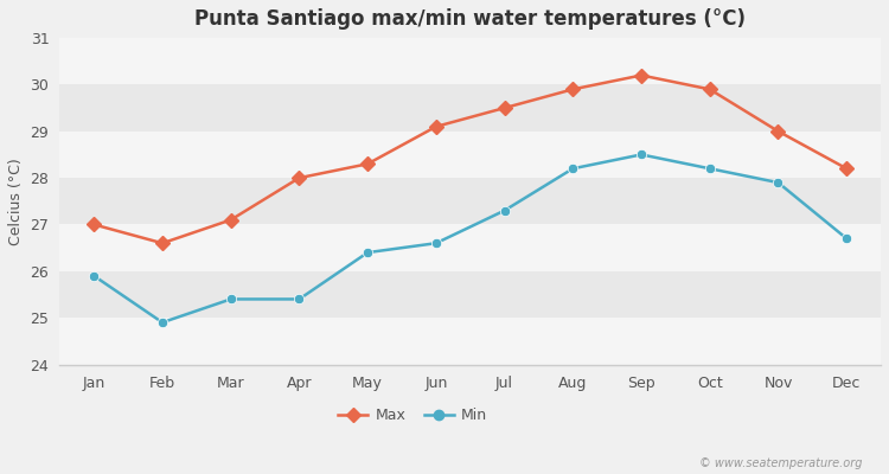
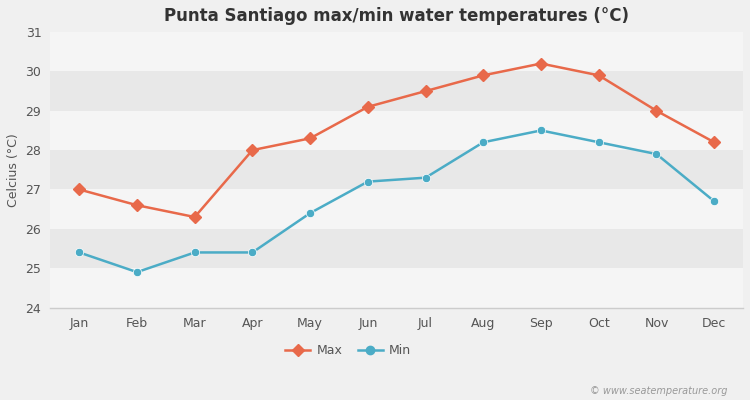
Min/Jan: 25.9 -> 25.4
Max/Mar: 27.1 -> 26.3
Min/Jun: 26.6 -> 27.2
